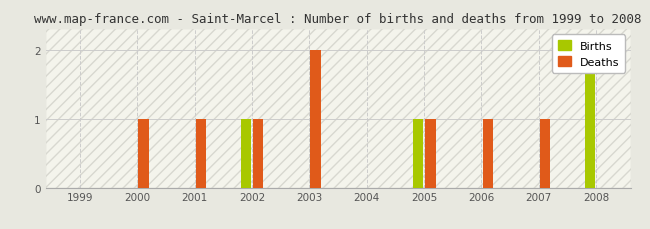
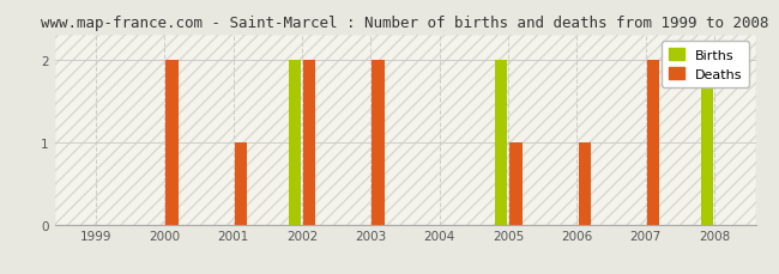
Deaths/2000: 1 -> 2
Births/2002: 1 -> 2
Deaths/2002: 1 -> 2
Births/2005: 1 -> 2
Deaths/2007: 1 -> 2
